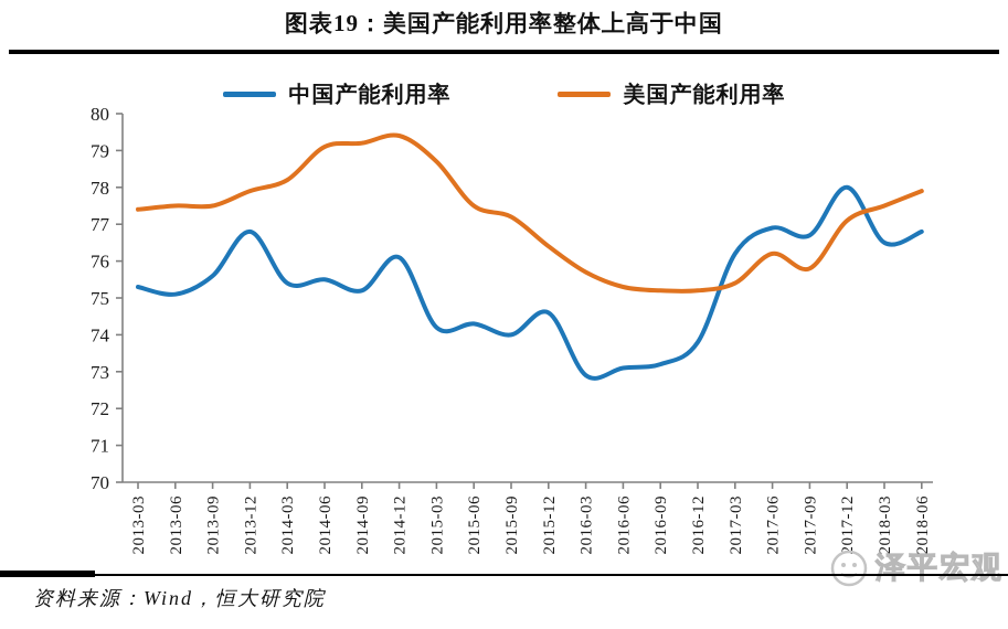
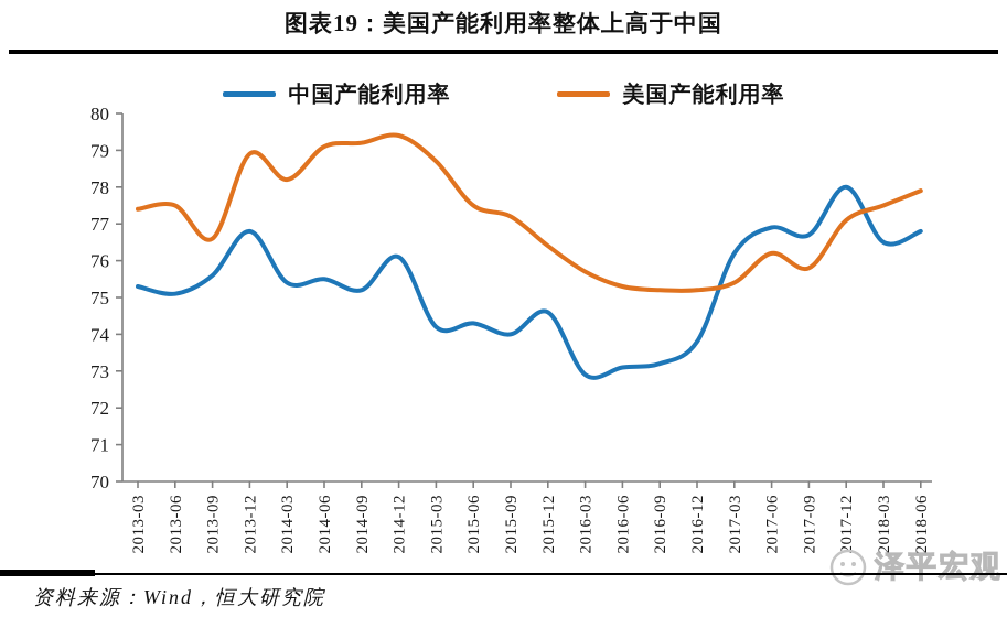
美国产能利用率/2013-09: 77.5 -> 76.6
美国产能利用率/2013-12: 77.9 -> 78.9
